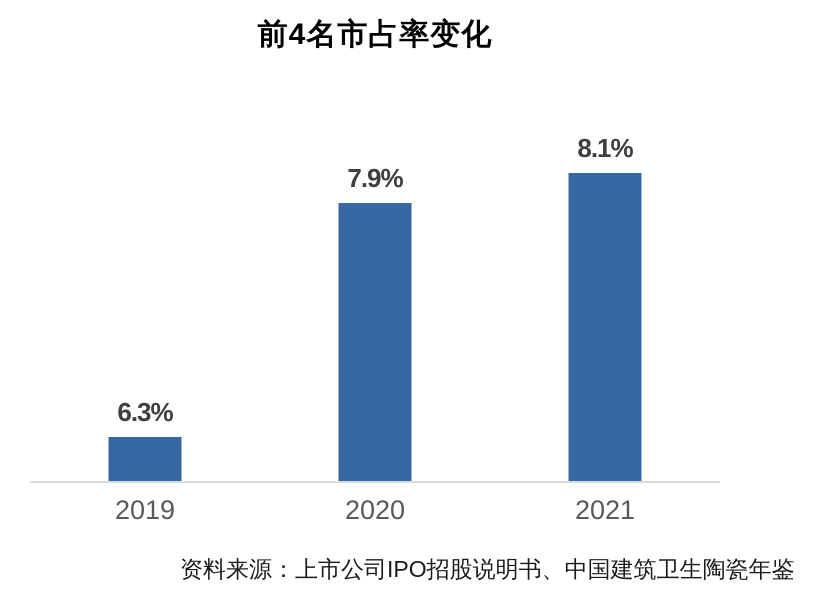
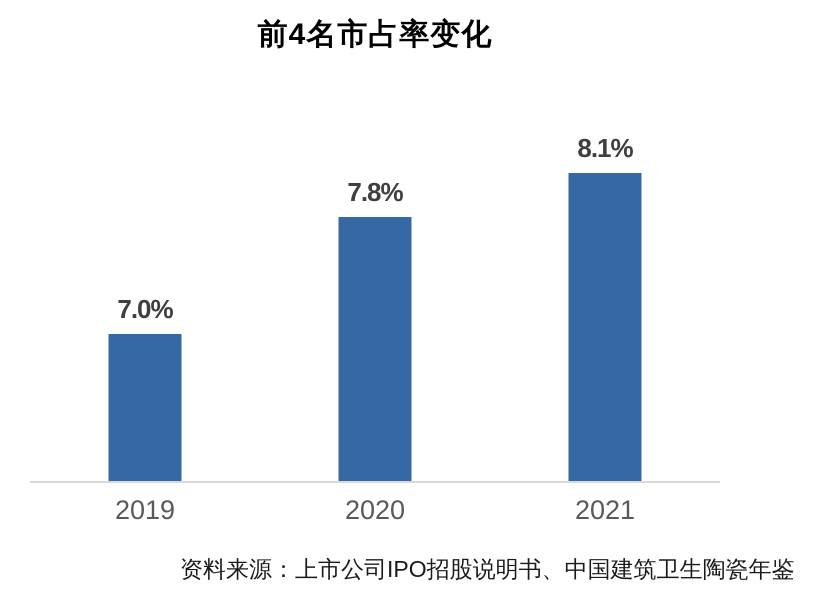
2019: 6.3% -> 7.0%
2020: 7.9% -> 7.8%
